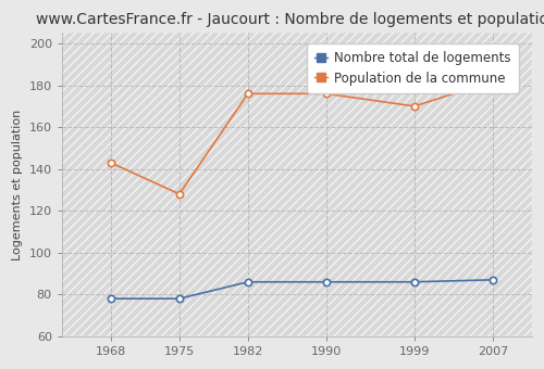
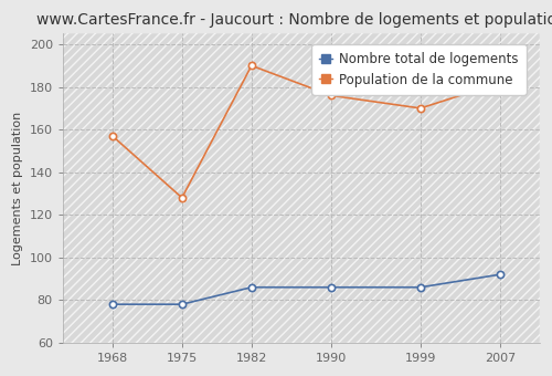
Population de la commune/1968: 143 -> 157
Population de la commune/1982: 176 -> 190
Nombre total de logements/2007: 87 -> 92
